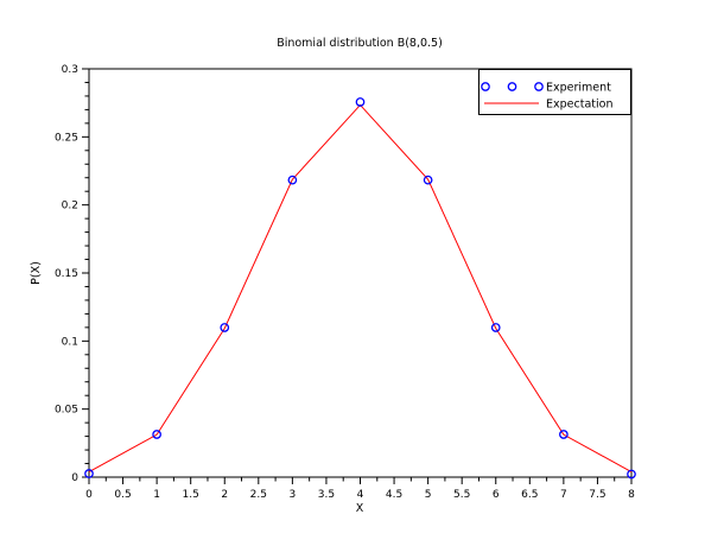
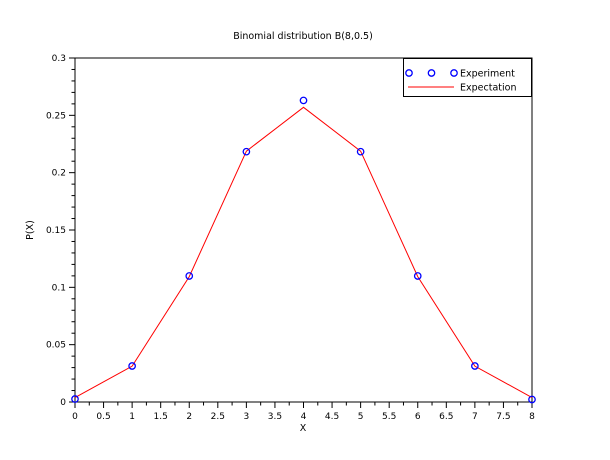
Experiment/4: 0.276 -> 0.263
Expectation/4: 0.273 -> 0.257
